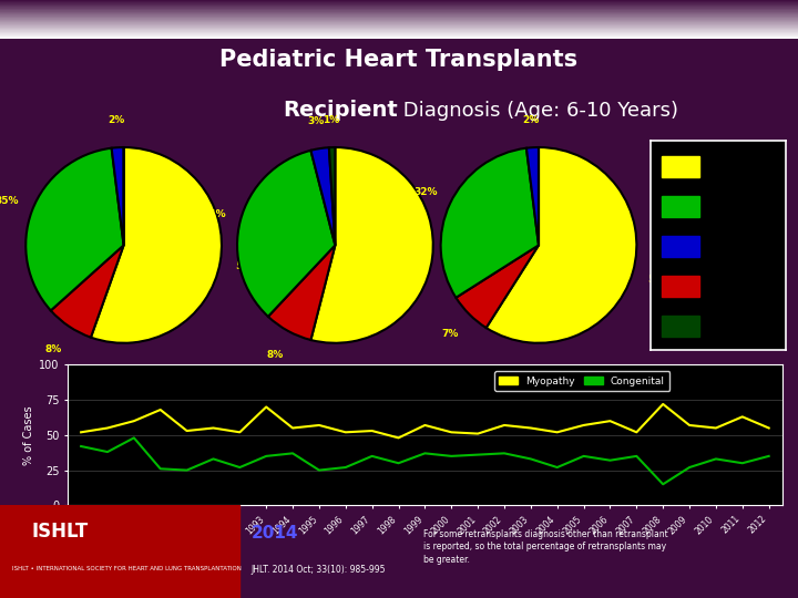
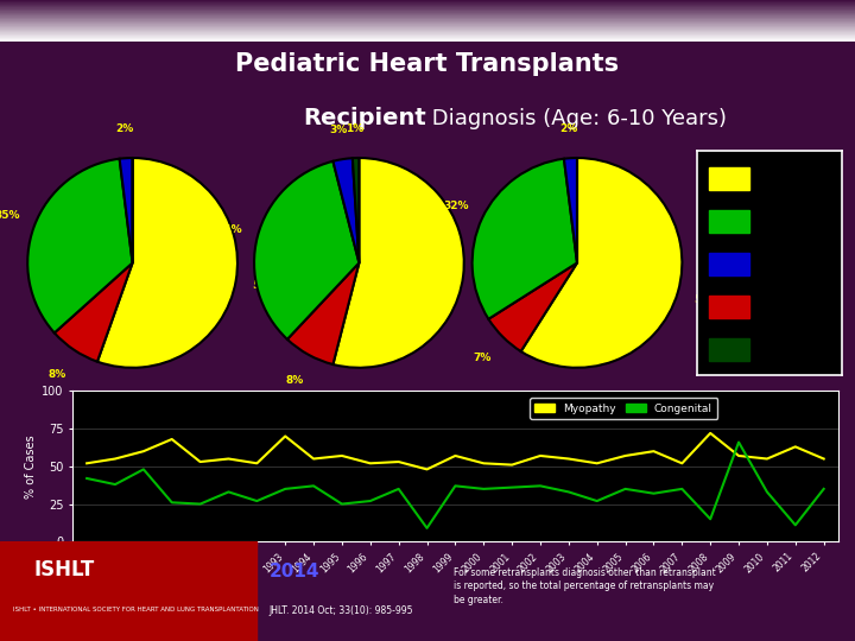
Congenital/1998: 30 -> 9
Congenital/2009: 27 -> 66
Congenital/2011: 30 -> 11
